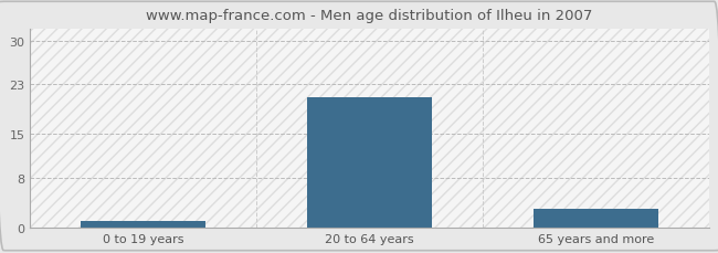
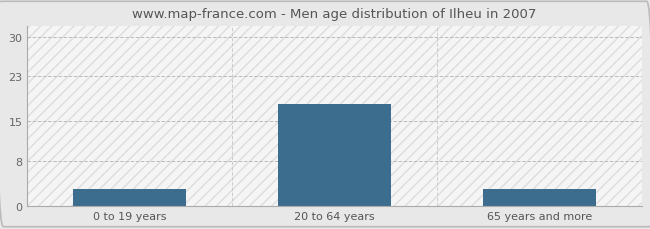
0 to 19 years: 1 -> 3
20 to 64 years: 21 -> 18
